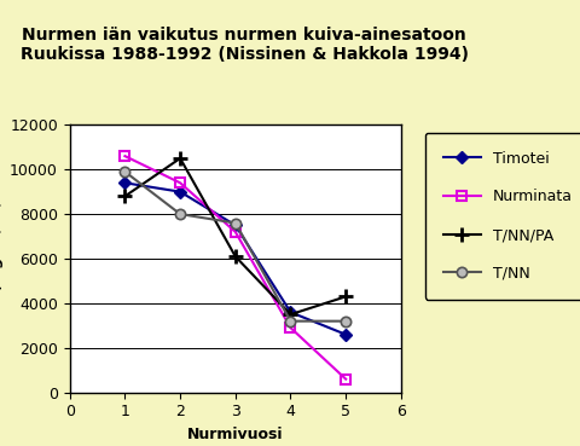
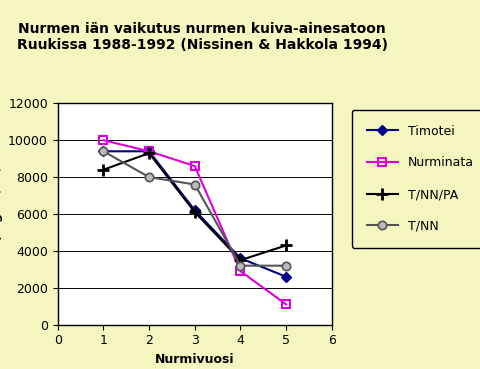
Nurminata/1: 10600 -> 10000
T/NN/PA/1: 8800 -> 8400
T/NN/1: 9900 -> 9400
Timotei/2: 9000 -> 9400
T/NN/PA/2: 10500 -> 9300
Timotei/3: 7500 -> 6200
Nurminata/3: 7200 -> 8600
Nurminata/5: 600 -> 1100
